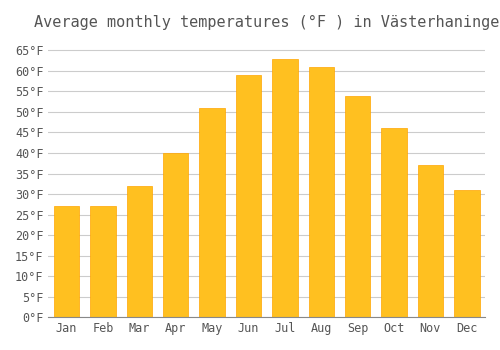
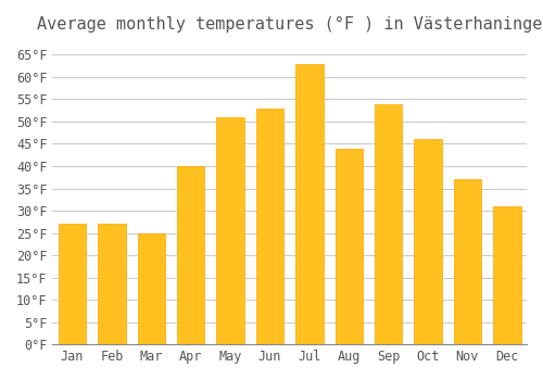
Mar: 32°F -> 25°F
Jun: 59°F -> 53°F
Aug: 61°F -> 44°F
